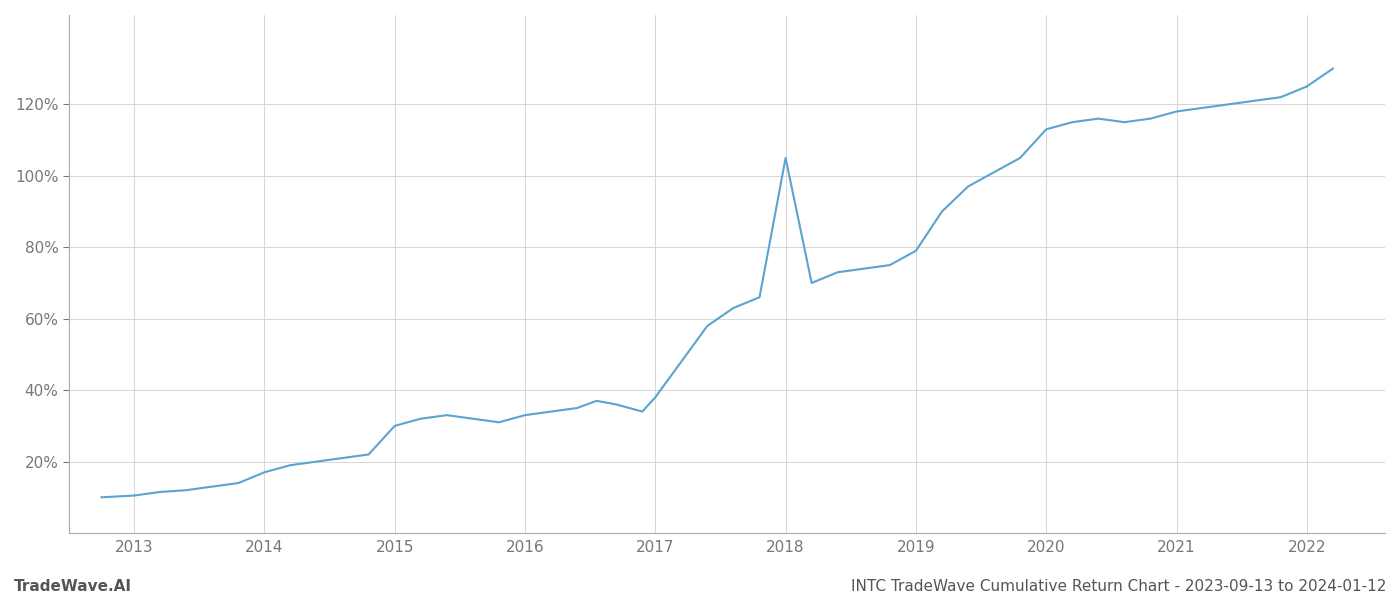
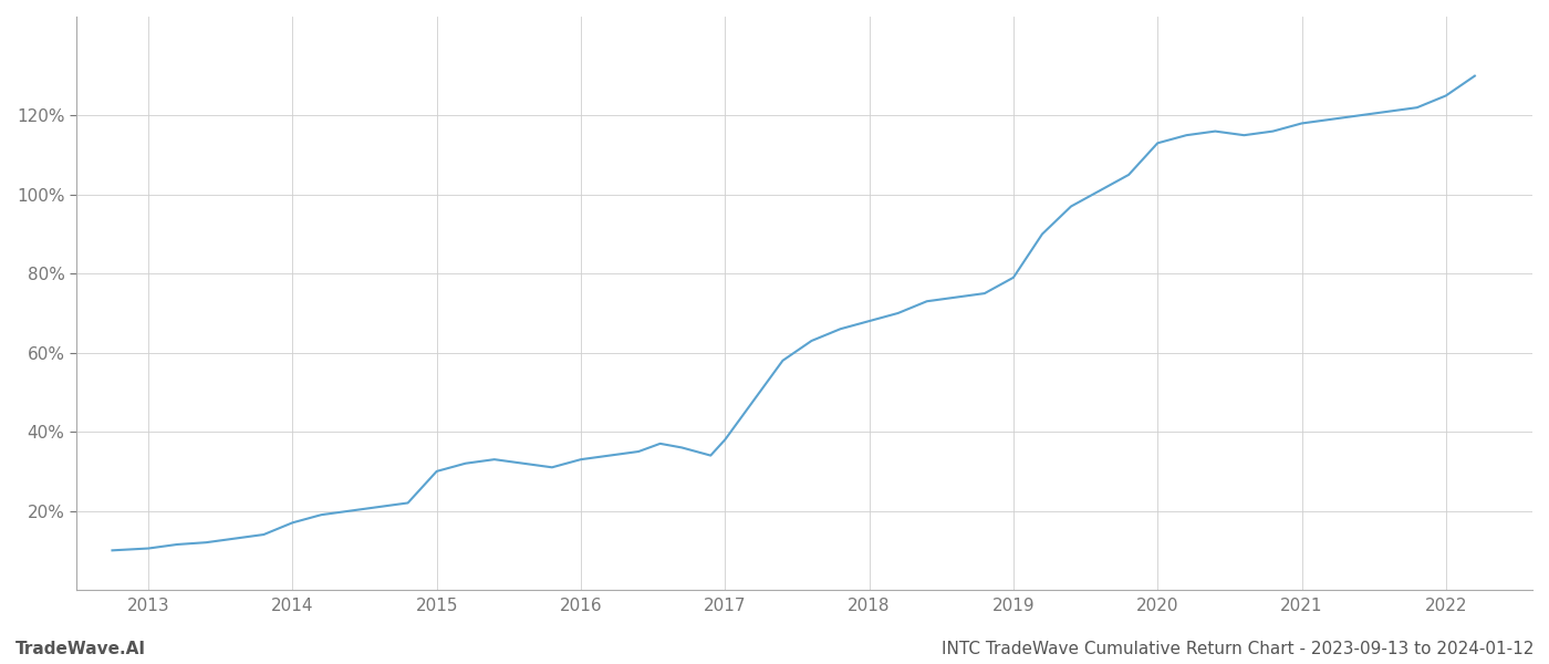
2018: 105.0% -> 68.0%
